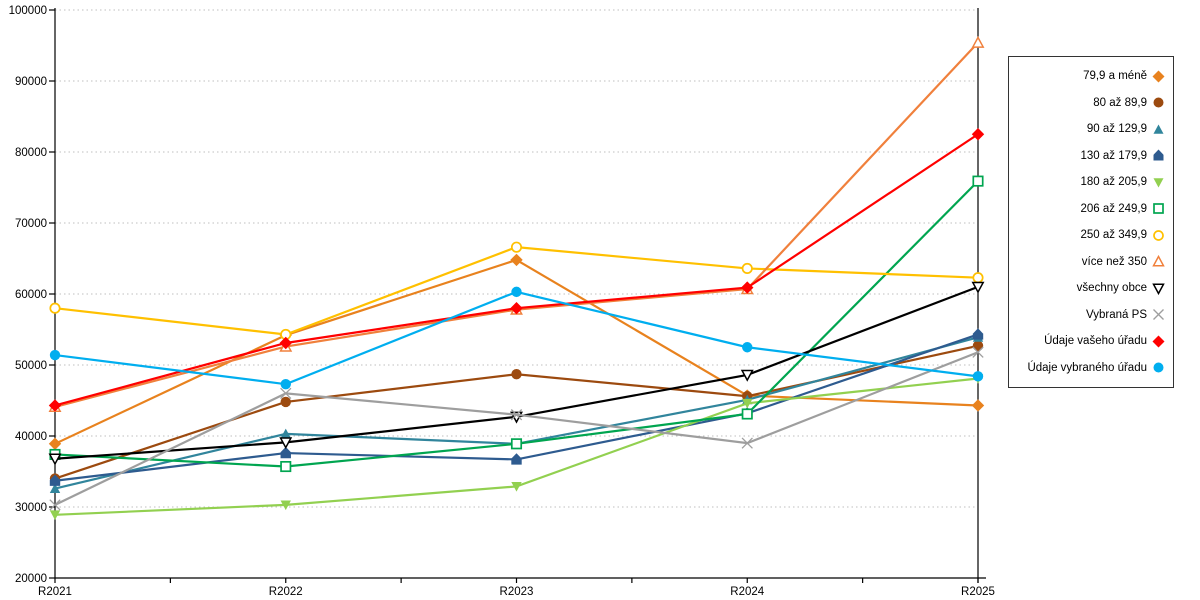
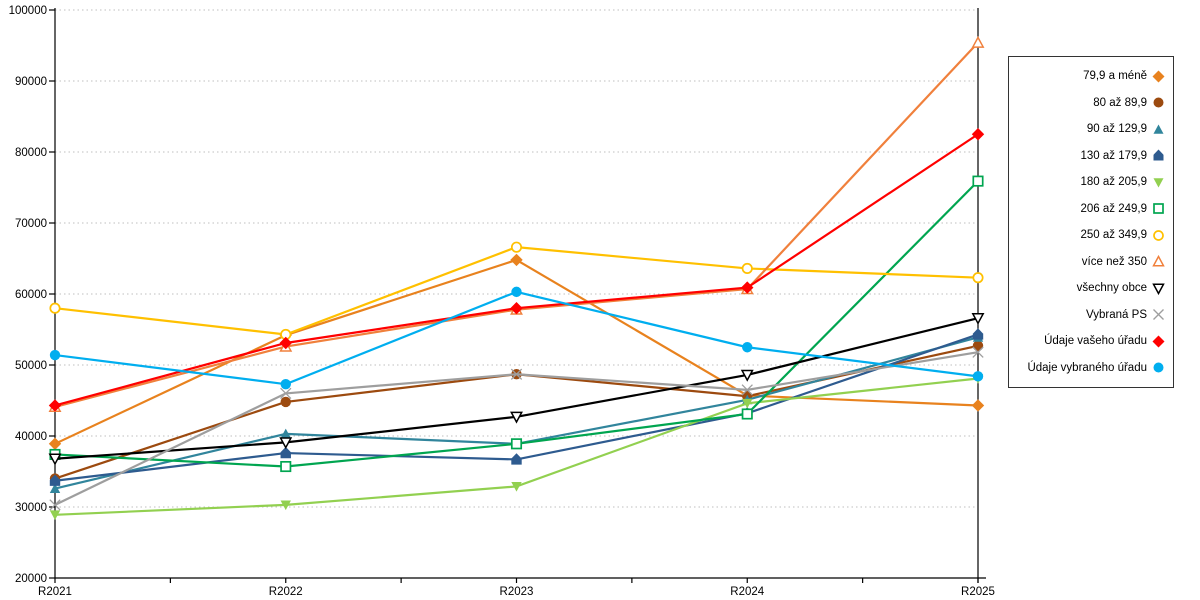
Vybraná PS/R2023: 43000 -> 49000
Vybraná PS/R2024: 39000 -> 46000
všechny obce/R2025: 61000 -> 57000
